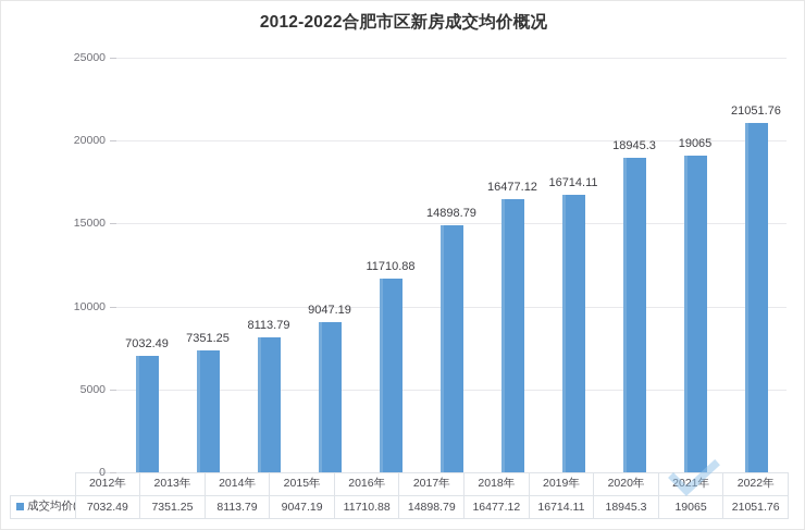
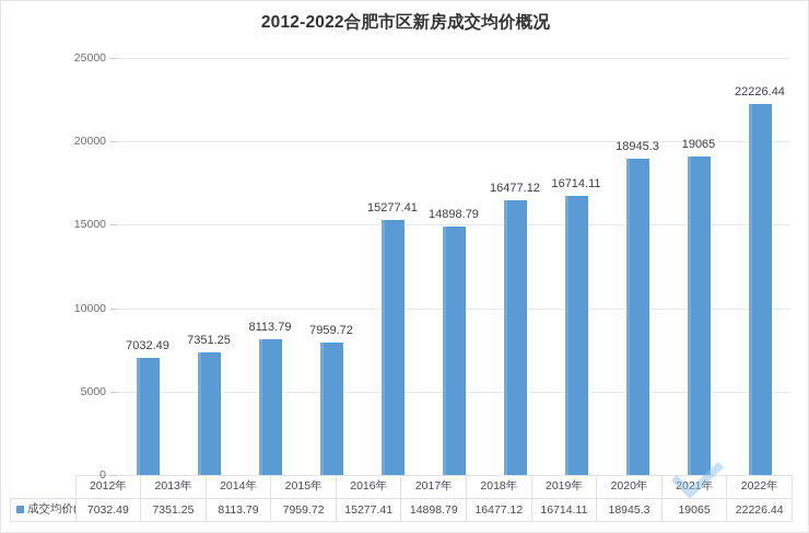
2015年: 9047.19 -> 7959.72
2016年: 11710.88 -> 15277.41
2022年: 21051.76 -> 22226.44
